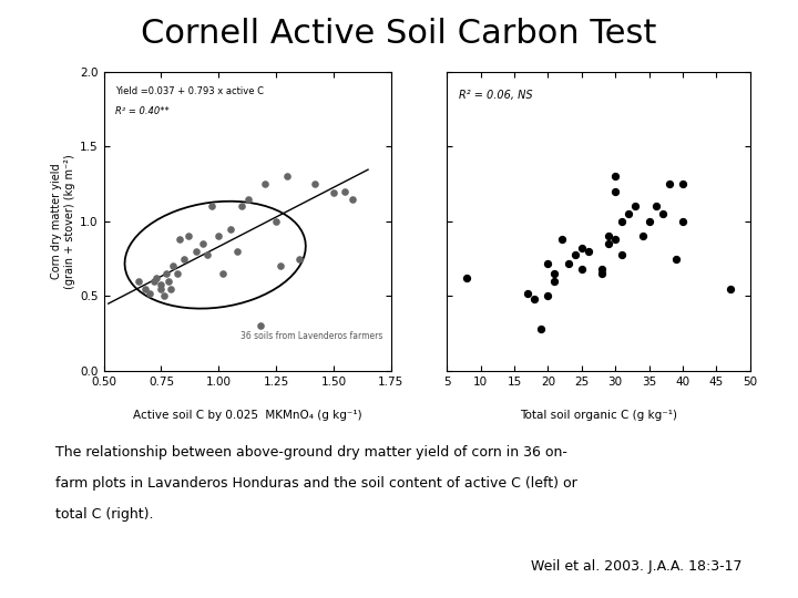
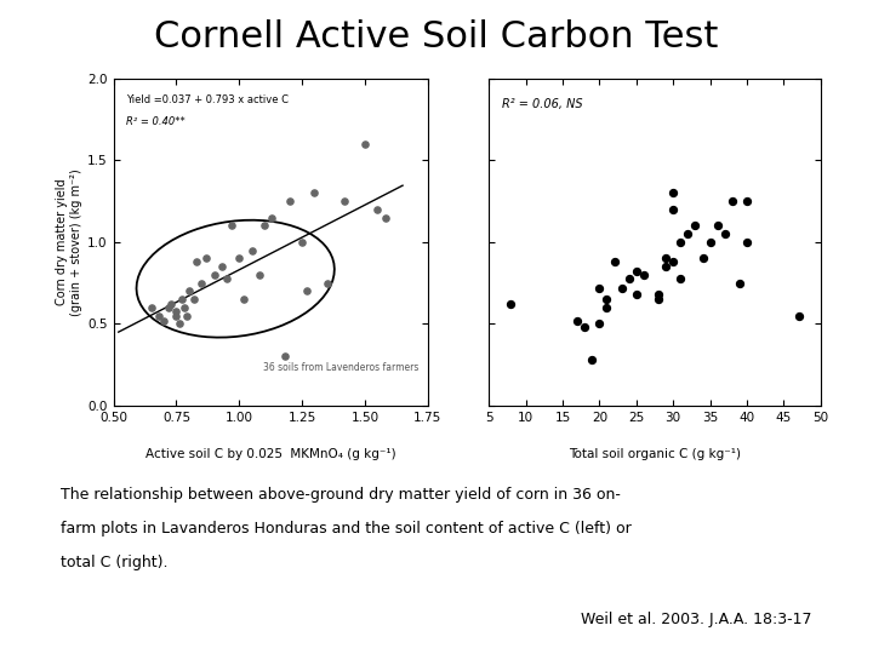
1.50: 1.19 -> 1.60
